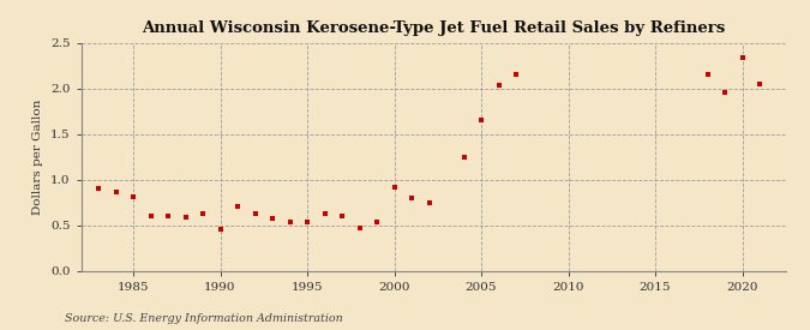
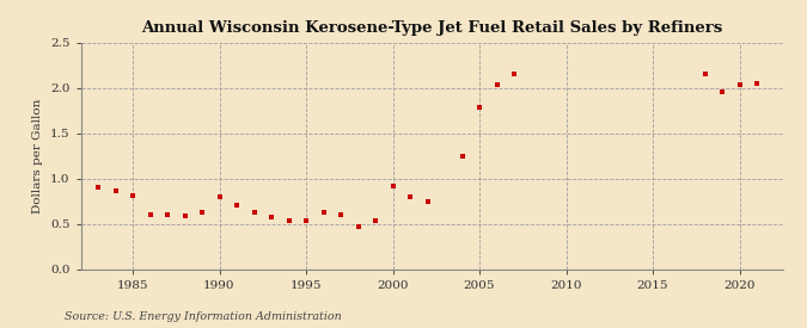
1990: 0.46 -> 0.80
2005: 1.66 -> 1.79
2020: 2.34 -> 2.03
